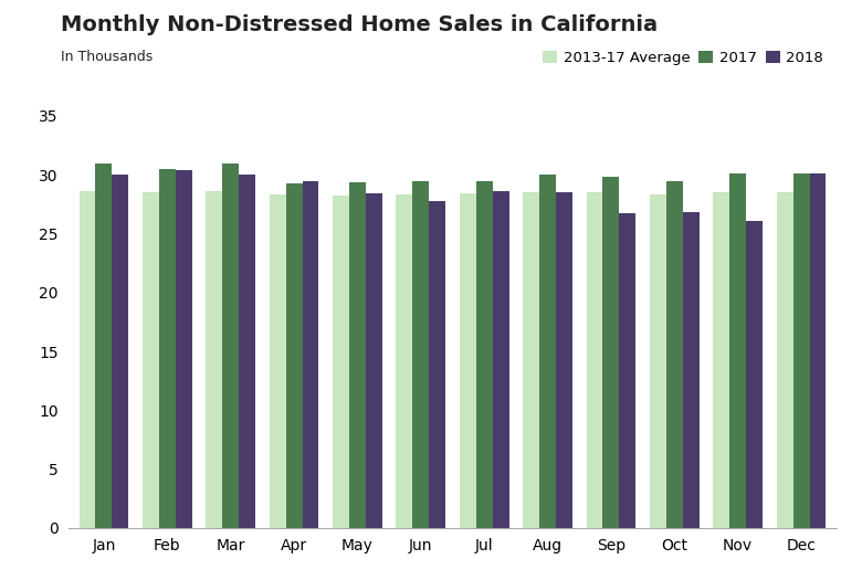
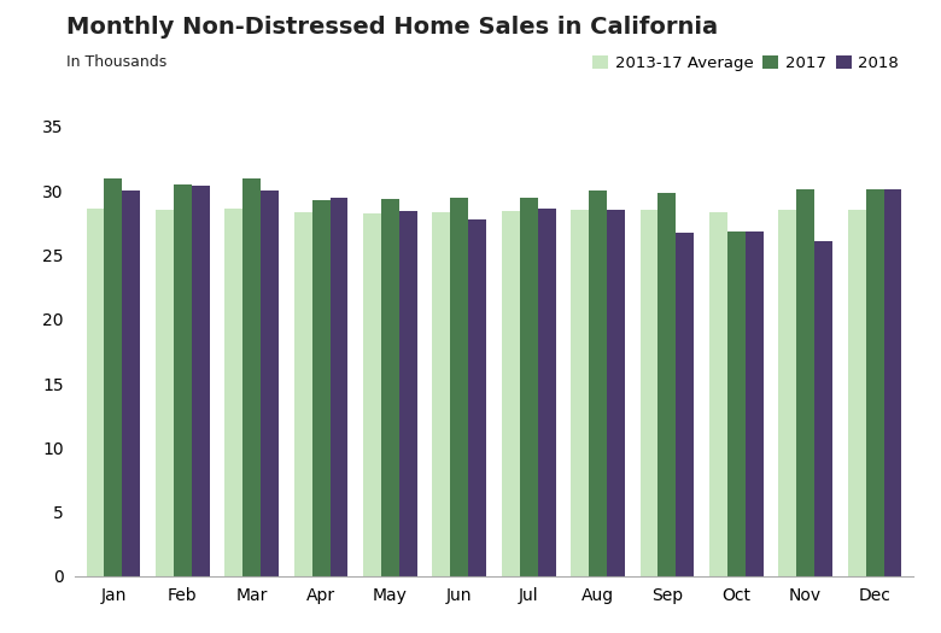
2017/Oct: 29.5 -> 26.8
